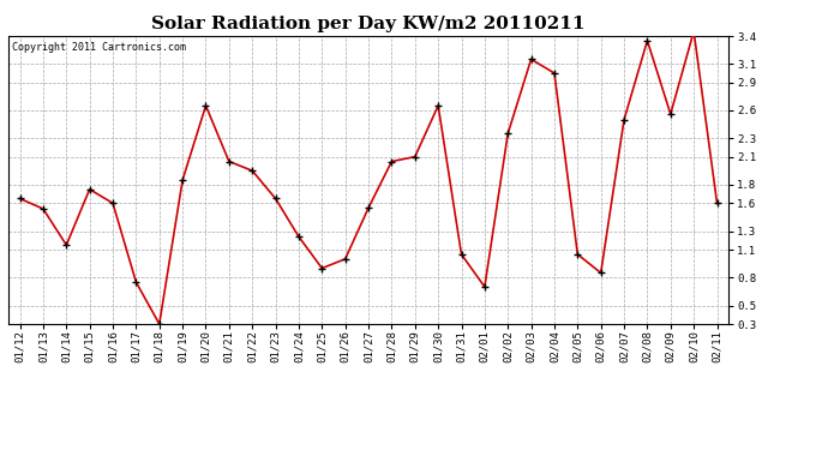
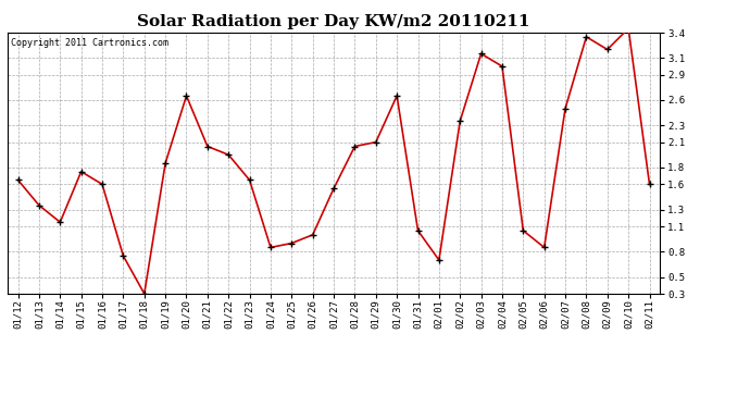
01/13: 1.54 -> 1.35
01/24: 1.24 -> 0.85
02/09: 2.56 -> 3.20
